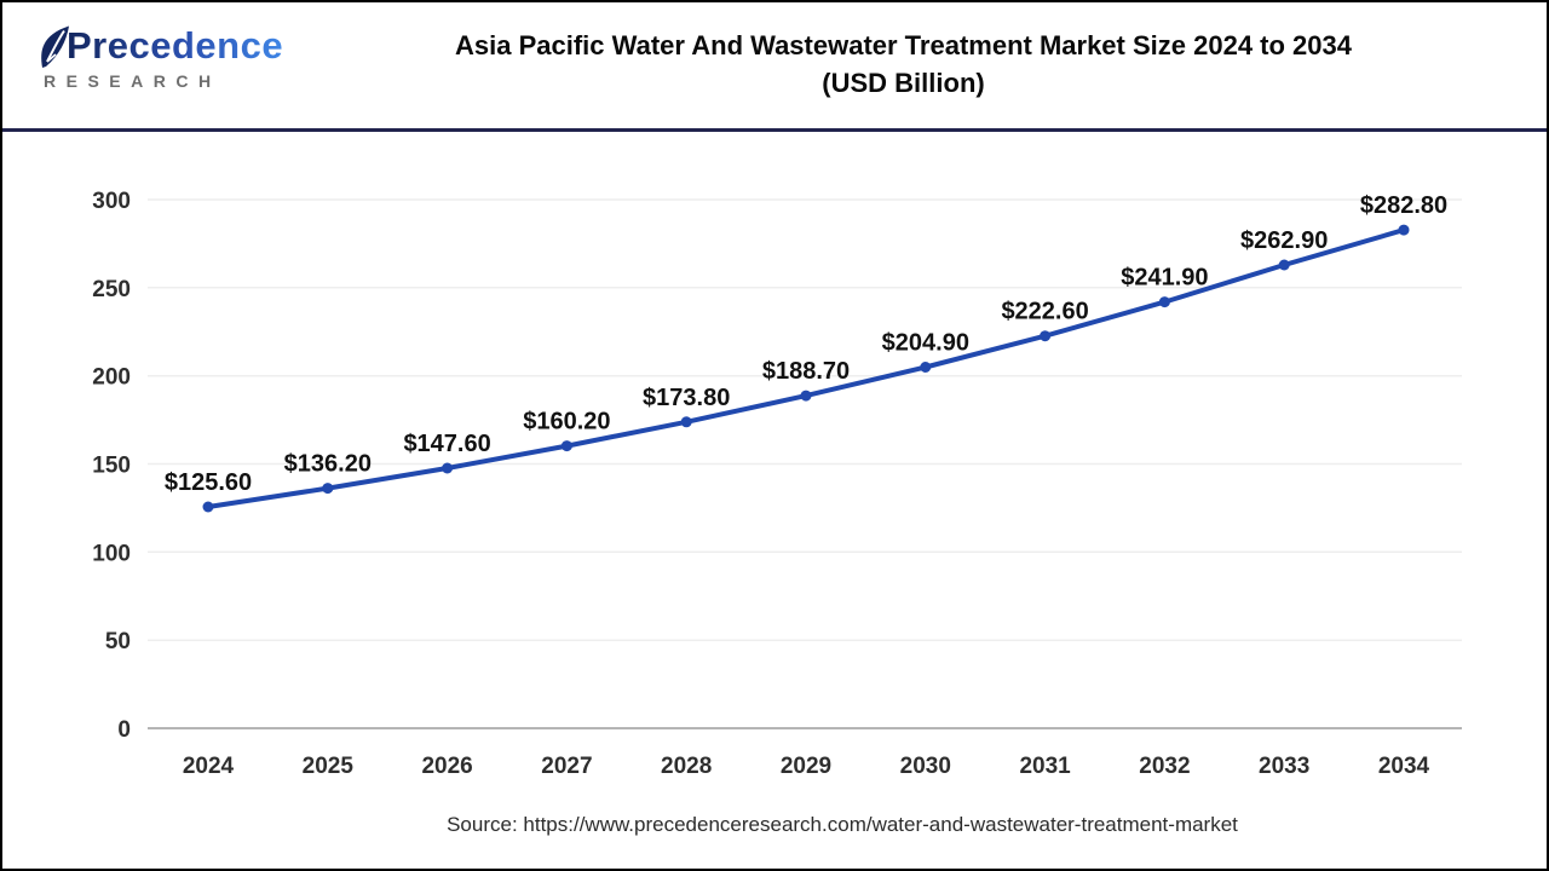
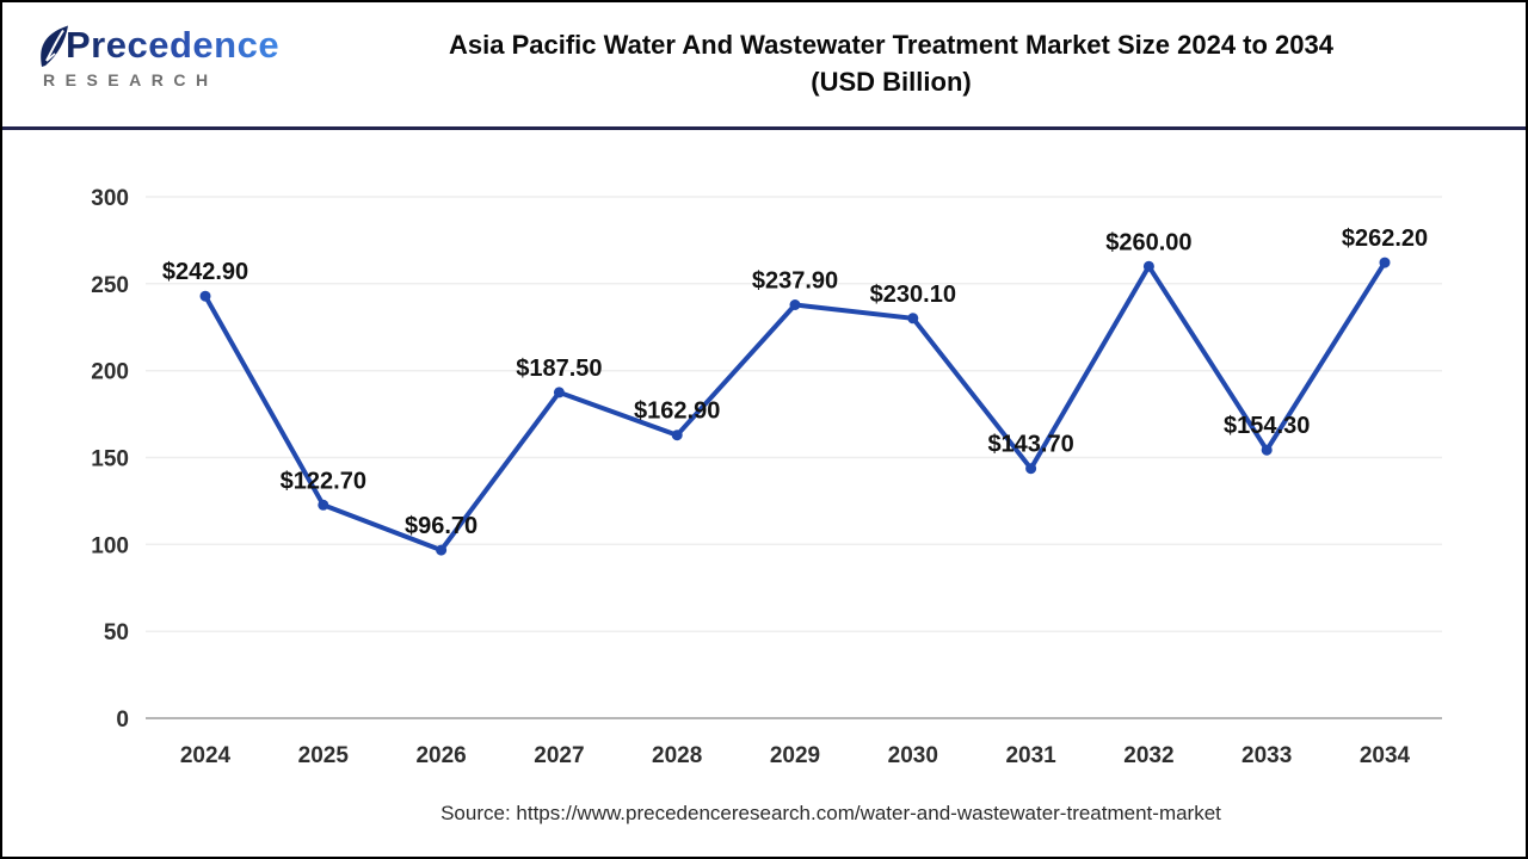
2024: $125.60 -> $242.90
2025: $136.20 -> $122.70
2026: $147.60 -> $96.70
2027: $160.20 -> $187.50
2028: $173.80 -> $162.90
2029: $188.70 -> $237.90
2030: $204.90 -> $230.10
2031: $222.60 -> $143.70
2032: $241.90 -> $260.00
2033: $262.90 -> $154.30
2034: $282.80 -> $262.20
